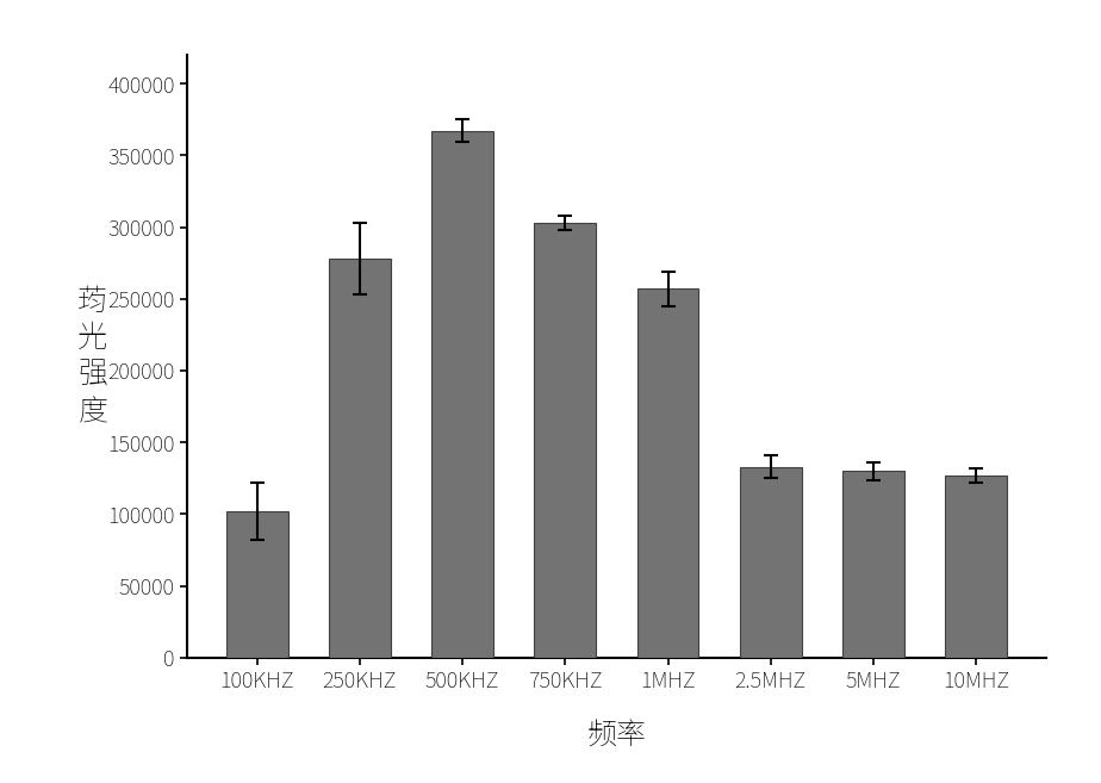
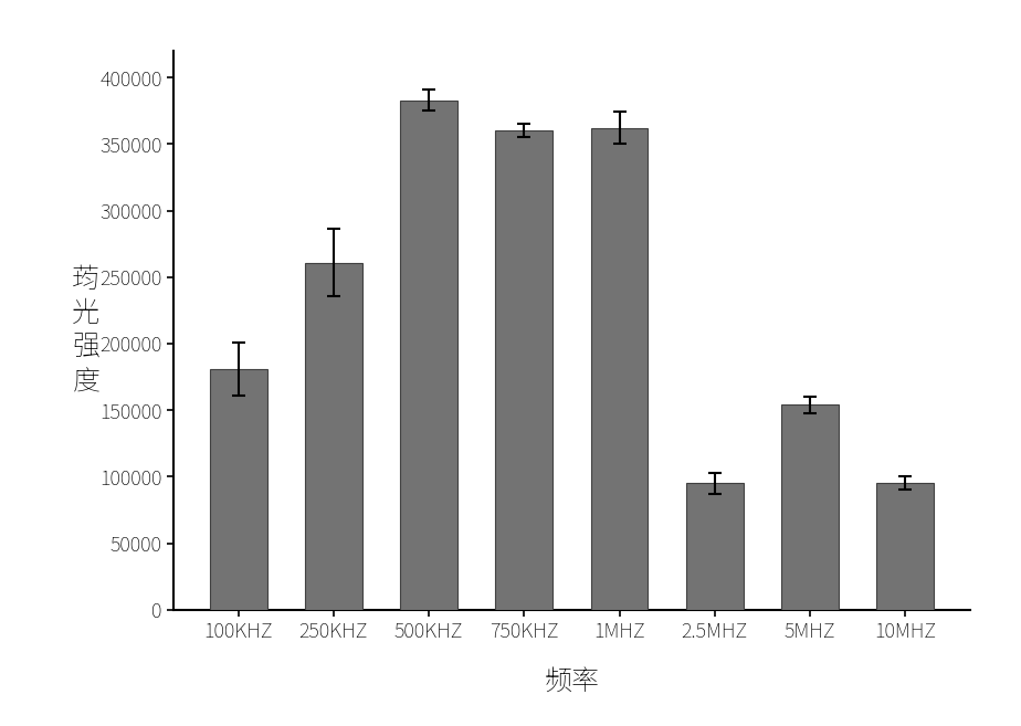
100KHZ: 102000 -> 181000
250KHZ: 278000 -> 261000
500KHZ: 367000 -> 383000
750KHZ: 303000 -> 360000
1MHZ: 257000 -> 362000
2.5MHZ: 133000 -> 95000
5MHZ: 130000 -> 154000
10MHZ: 127000 -> 95000
